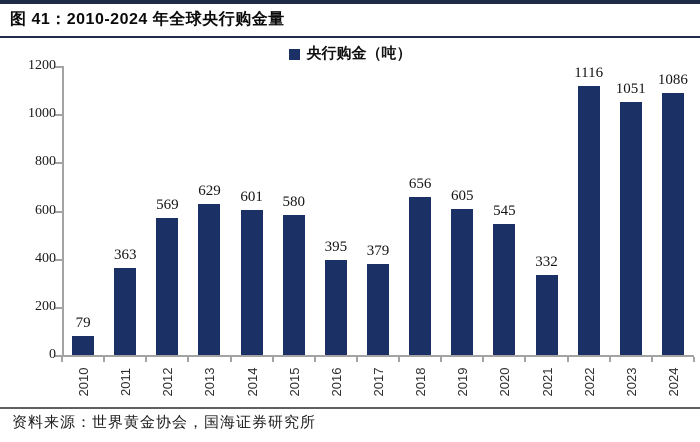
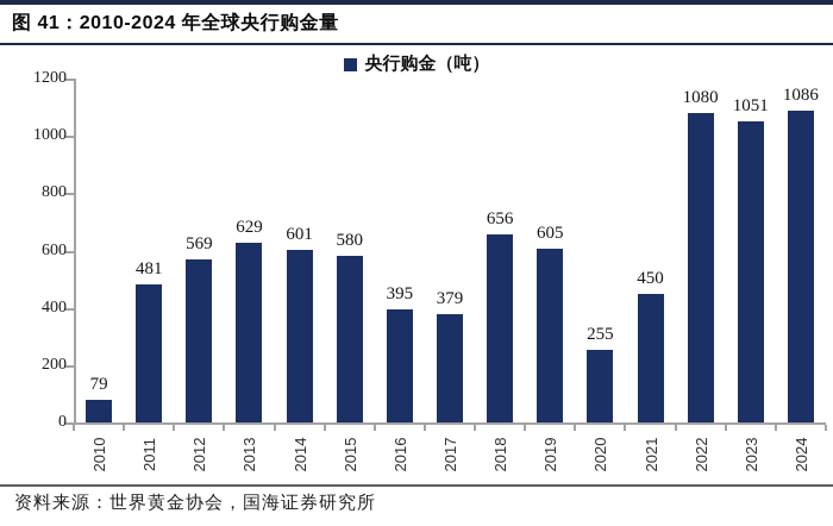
2011: 363 -> 481
2020: 545 -> 255
2021: 332 -> 450
2022: 1116 -> 1080
